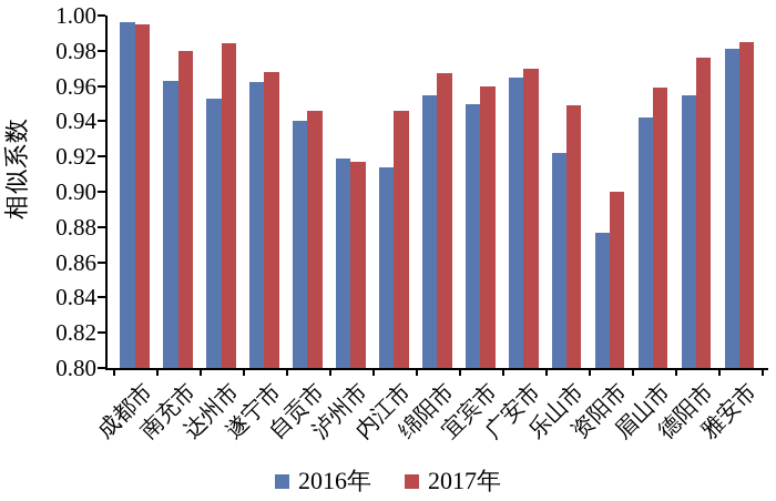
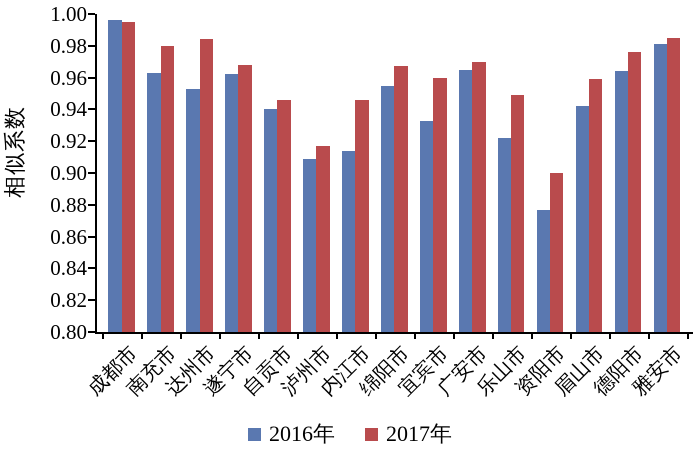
2016年/泸州市: 0.919 -> 0.909
2016年/宜宾市: 0.950 -> 0.933
2016年/德阳市: 0.955 -> 0.964
